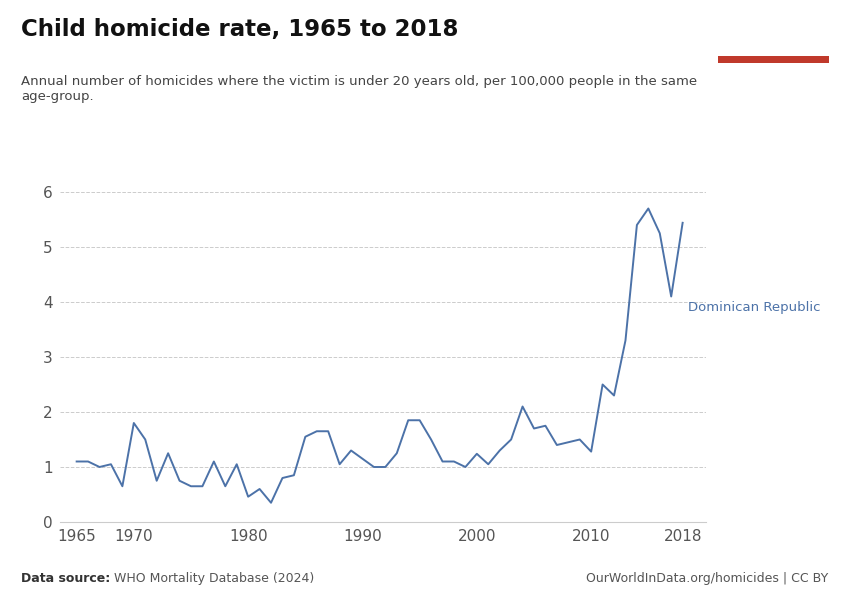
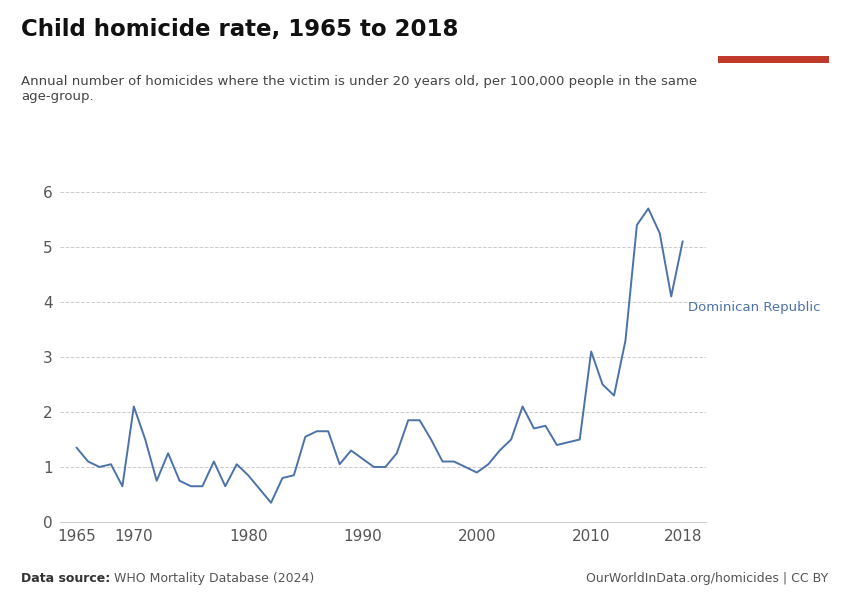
1965: 1.10 -> 1.35
1970: 1.80 -> 2.10
1980: 0.46 -> 0.85
2000: 1.24 -> 0.90
2010: 1.28 -> 3.10
2018: 5.44 -> 5.10
